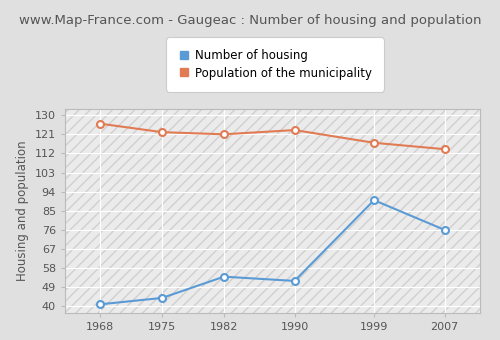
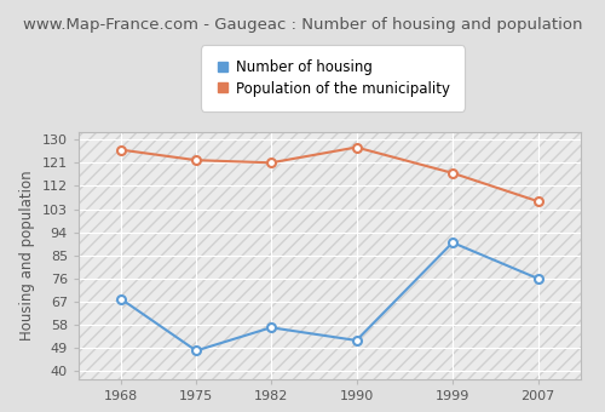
Number of housing/1968: 41 -> 68
Number of housing/1975: 44 -> 48
Number of housing/1982: 54 -> 57
Population of the municipality/1990: 123 -> 127
Population of the municipality/2007: 114 -> 106
